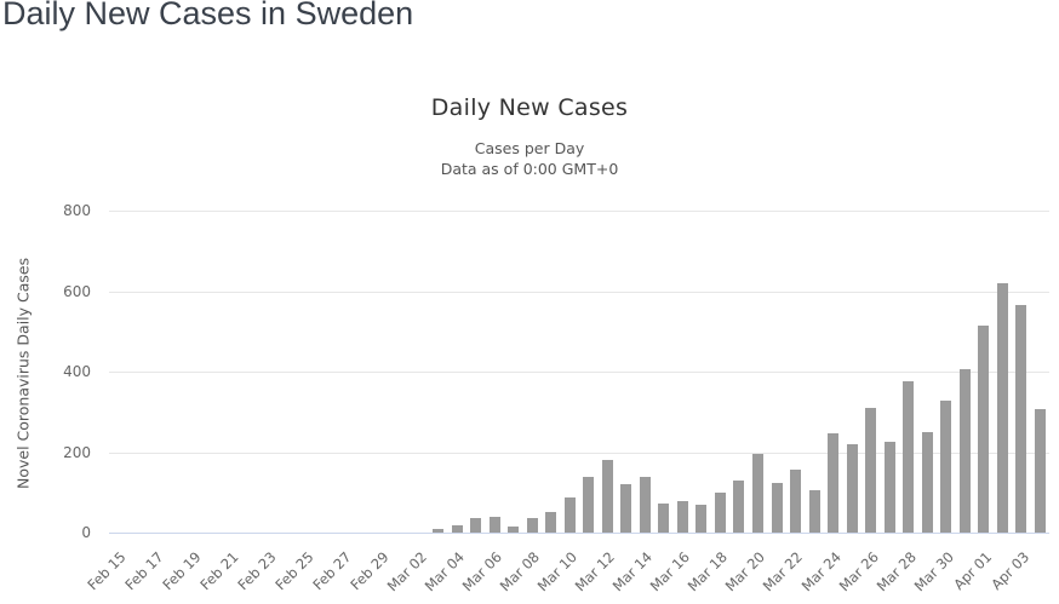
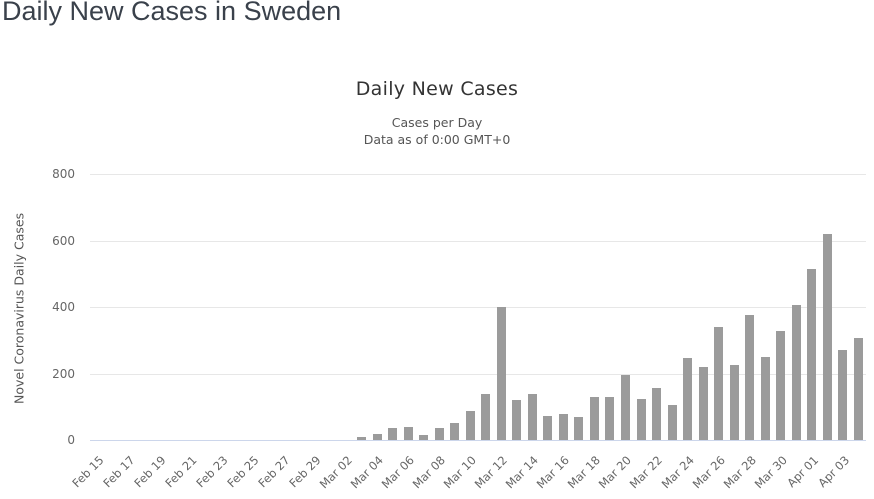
Mar 12: 180 -> 400
Mar 18: 100 -> 130
Mar 26: 310 -> 340
Apr 03: 560 -> 270
